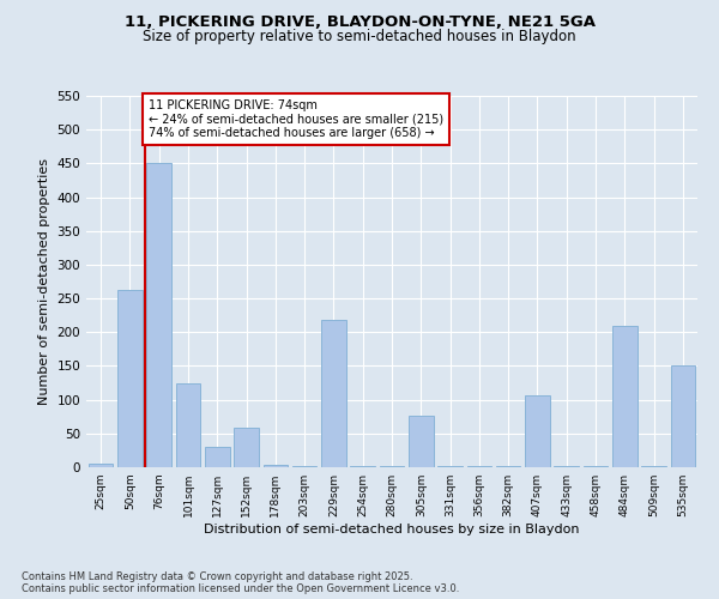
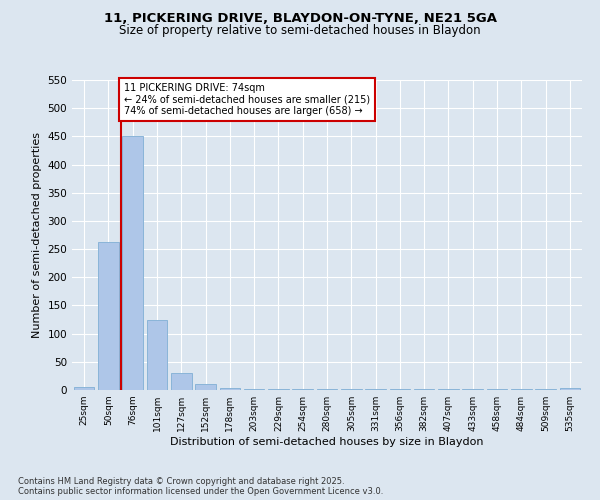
152sqm: 58 -> 10
229sqm: 218 -> 2
305sqm: 76 -> 1
407sqm: 106 -> 1
484sqm: 210 -> 1
535sqm: 150 -> 3
